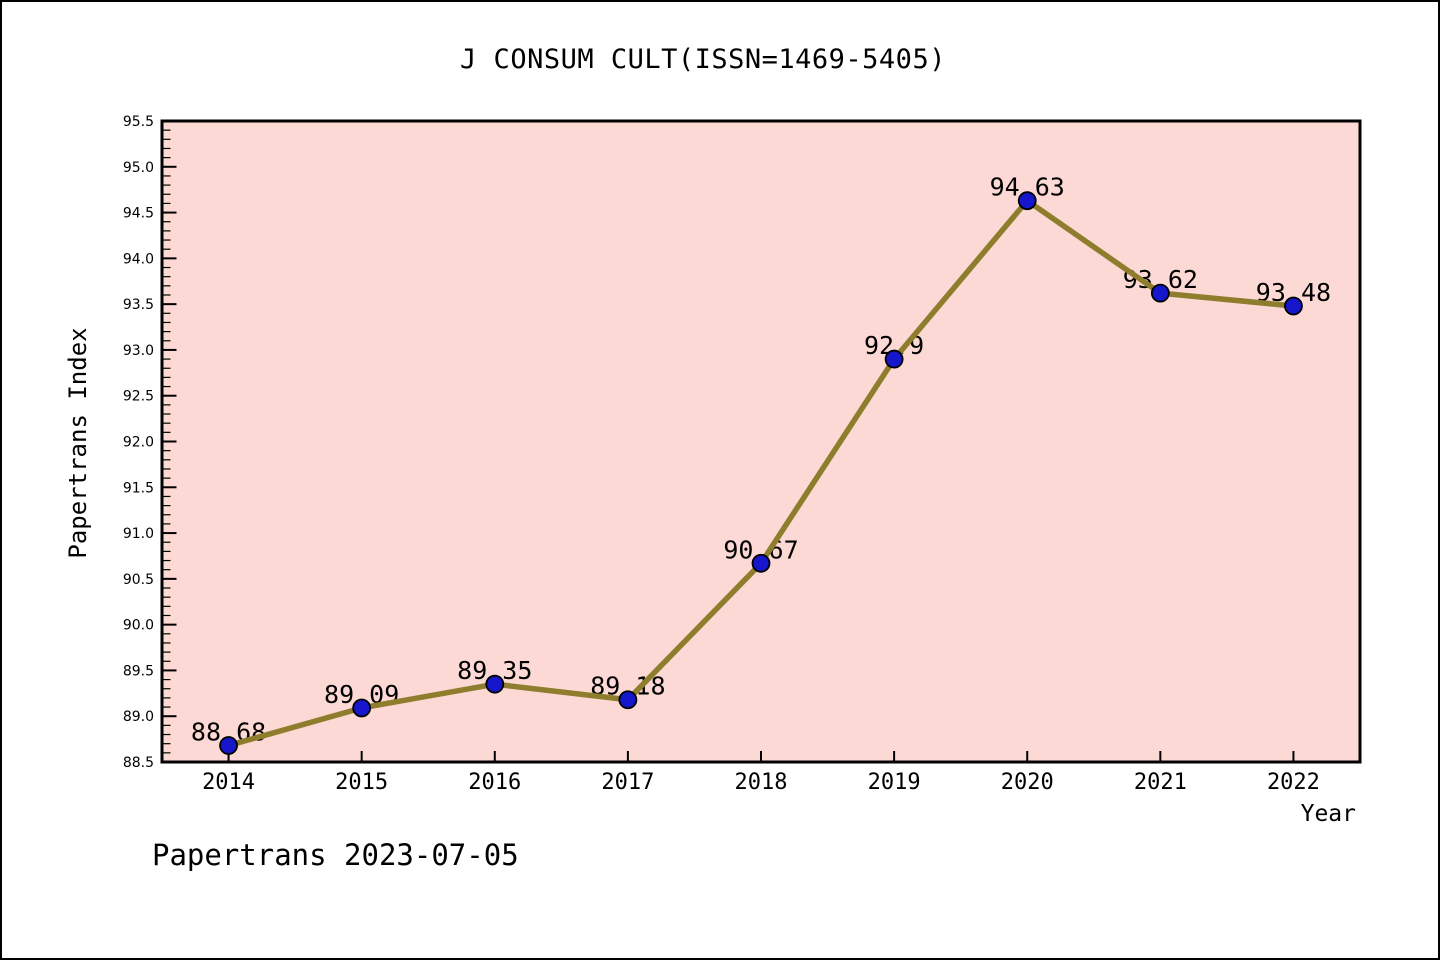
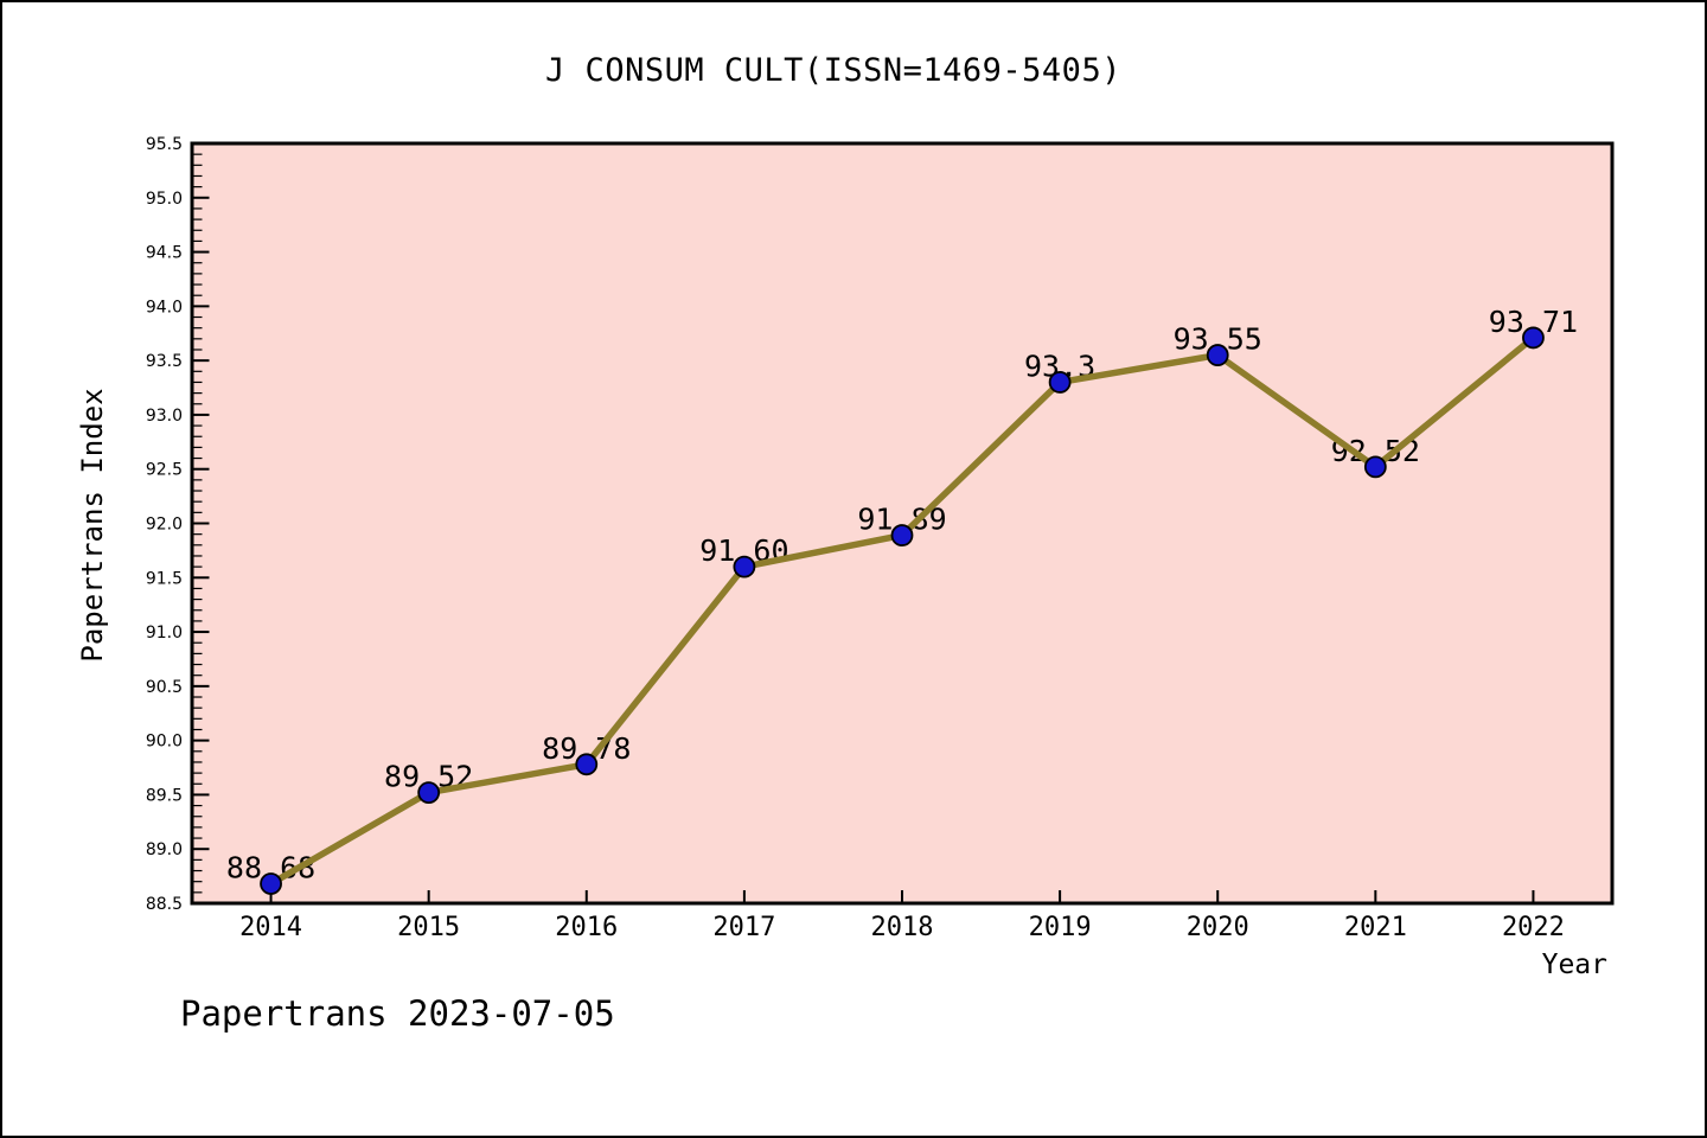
2015: 89.09 -> 89.52
2016: 89.35 -> 89.78
2017: 89.18 -> 91.60
2018: 90.67 -> 91.89
2019: 92.9 -> 93.3
2020: 94.63 -> 93.55
2021: 93.62 -> 92.52
2022: 93.48 -> 93.71
